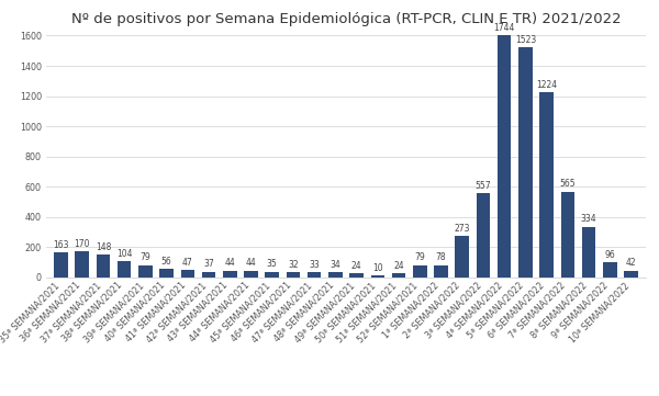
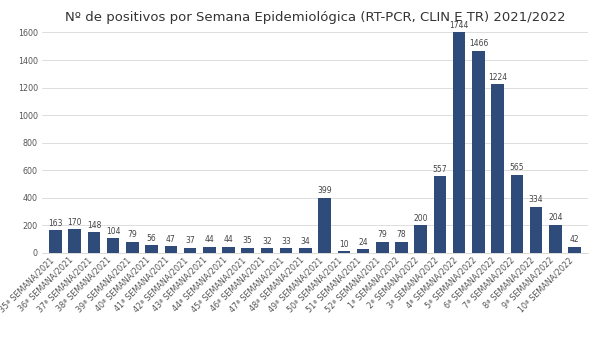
49ª SEMANA/2021: 24 -> 399
2ª SEMANA/2022: 273 -> 200
5ª SEMANA/2022: 1523 -> 1466
9ª SEMANA/2022: 96 -> 204
